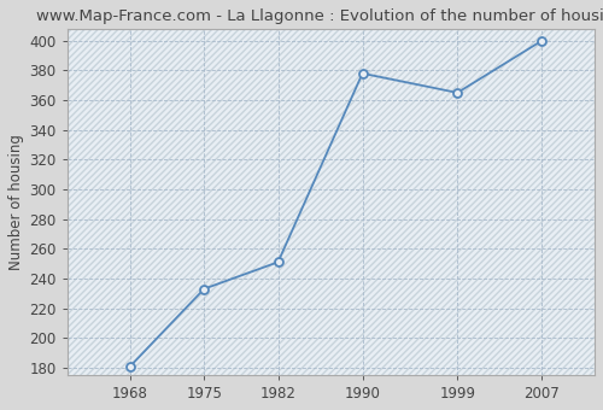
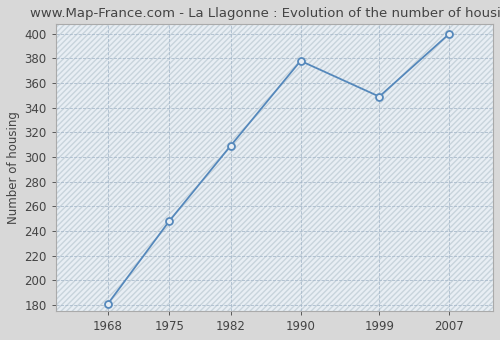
1975: 233 -> 248
1982: 251 -> 309
1999: 365 -> 349
